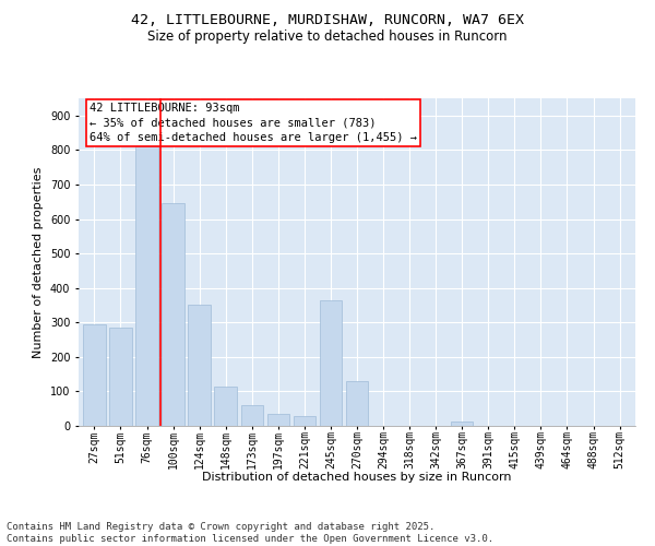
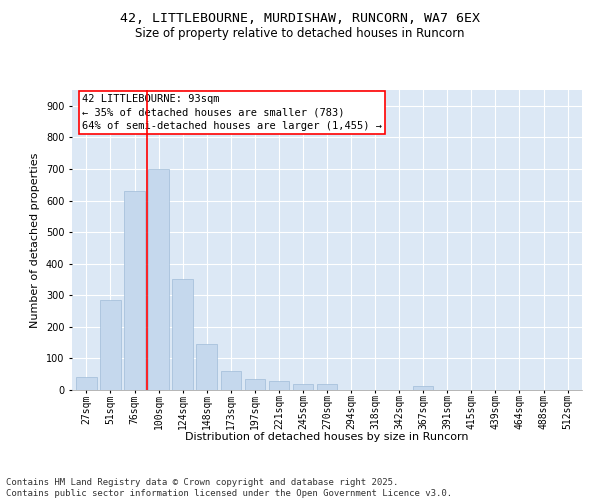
27sqm: 295 -> 40
76sqm: 810 -> 630
100sqm: 645 -> 700
148sqm: 115 -> 145
245sqm: 365 -> 20
270sqm: 130 -> 18
